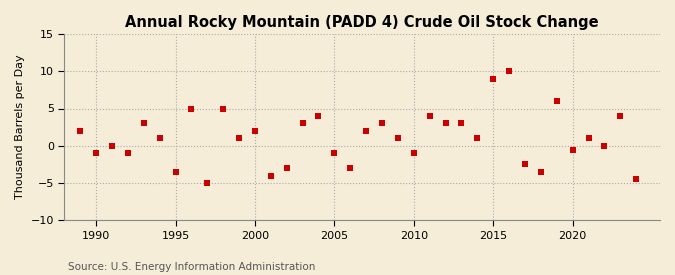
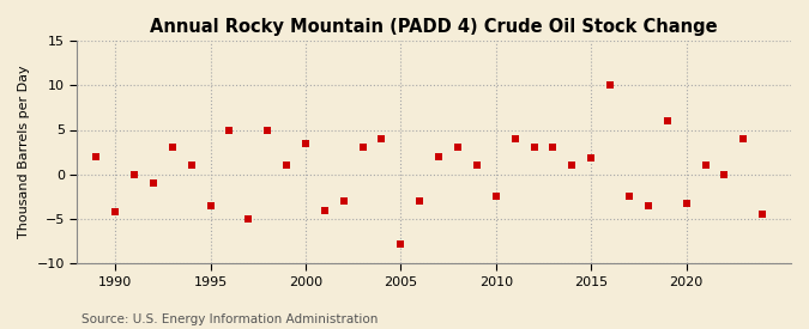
1990: -1.0 -> -4.2
2000: 2.0 -> 3.4
2005: -1.0 -> -7.8
2010: -1.0 -> -2.4
2015: 9.0 -> 1.8
2020: -0.5 -> -3.2
